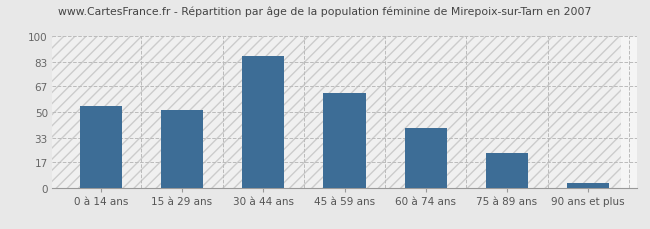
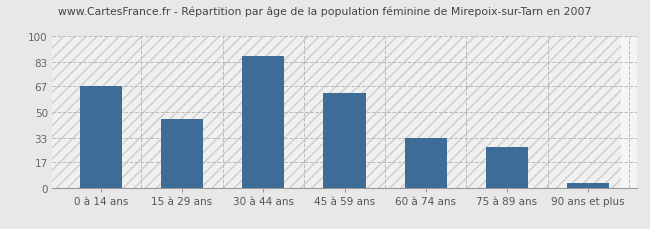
0 à 14 ans: 54 -> 67
15 à 29 ans: 51 -> 45
60 à 74 ans: 39 -> 33
75 à 89 ans: 23 -> 27
